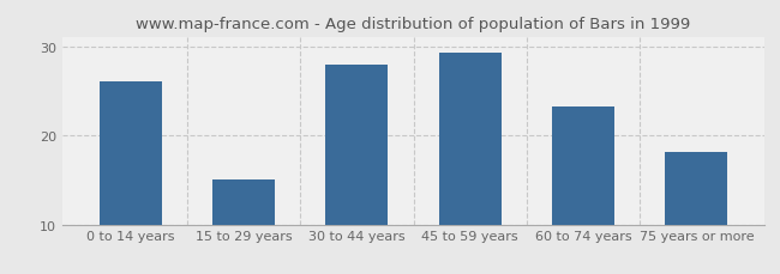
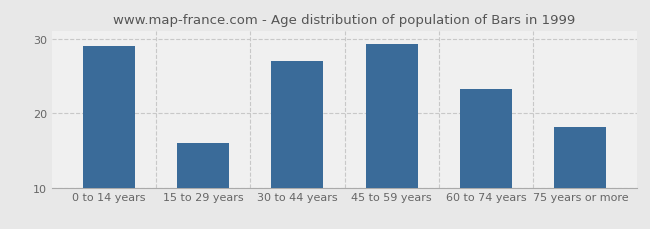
0 to 14 years: 26.0 -> 29.0
15 to 29 years: 15.0 -> 16.0
30 to 44 years: 28.0 -> 27.0
